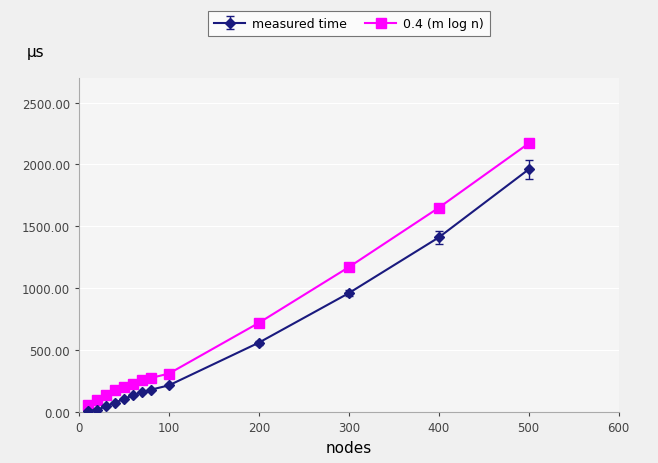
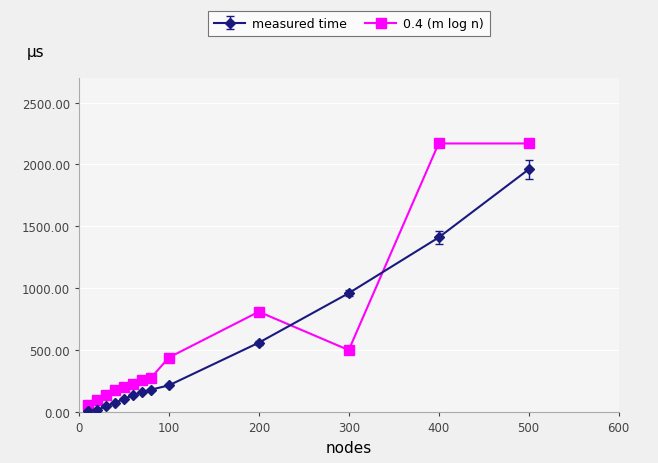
0.4 (m log n)/100: 310 -> 440
0.4 (m log n)/200: 720 -> 810
0.4 (m log n)/300: 1170 -> 500
0.4 (m log n)/400: 1650 -> 2170
